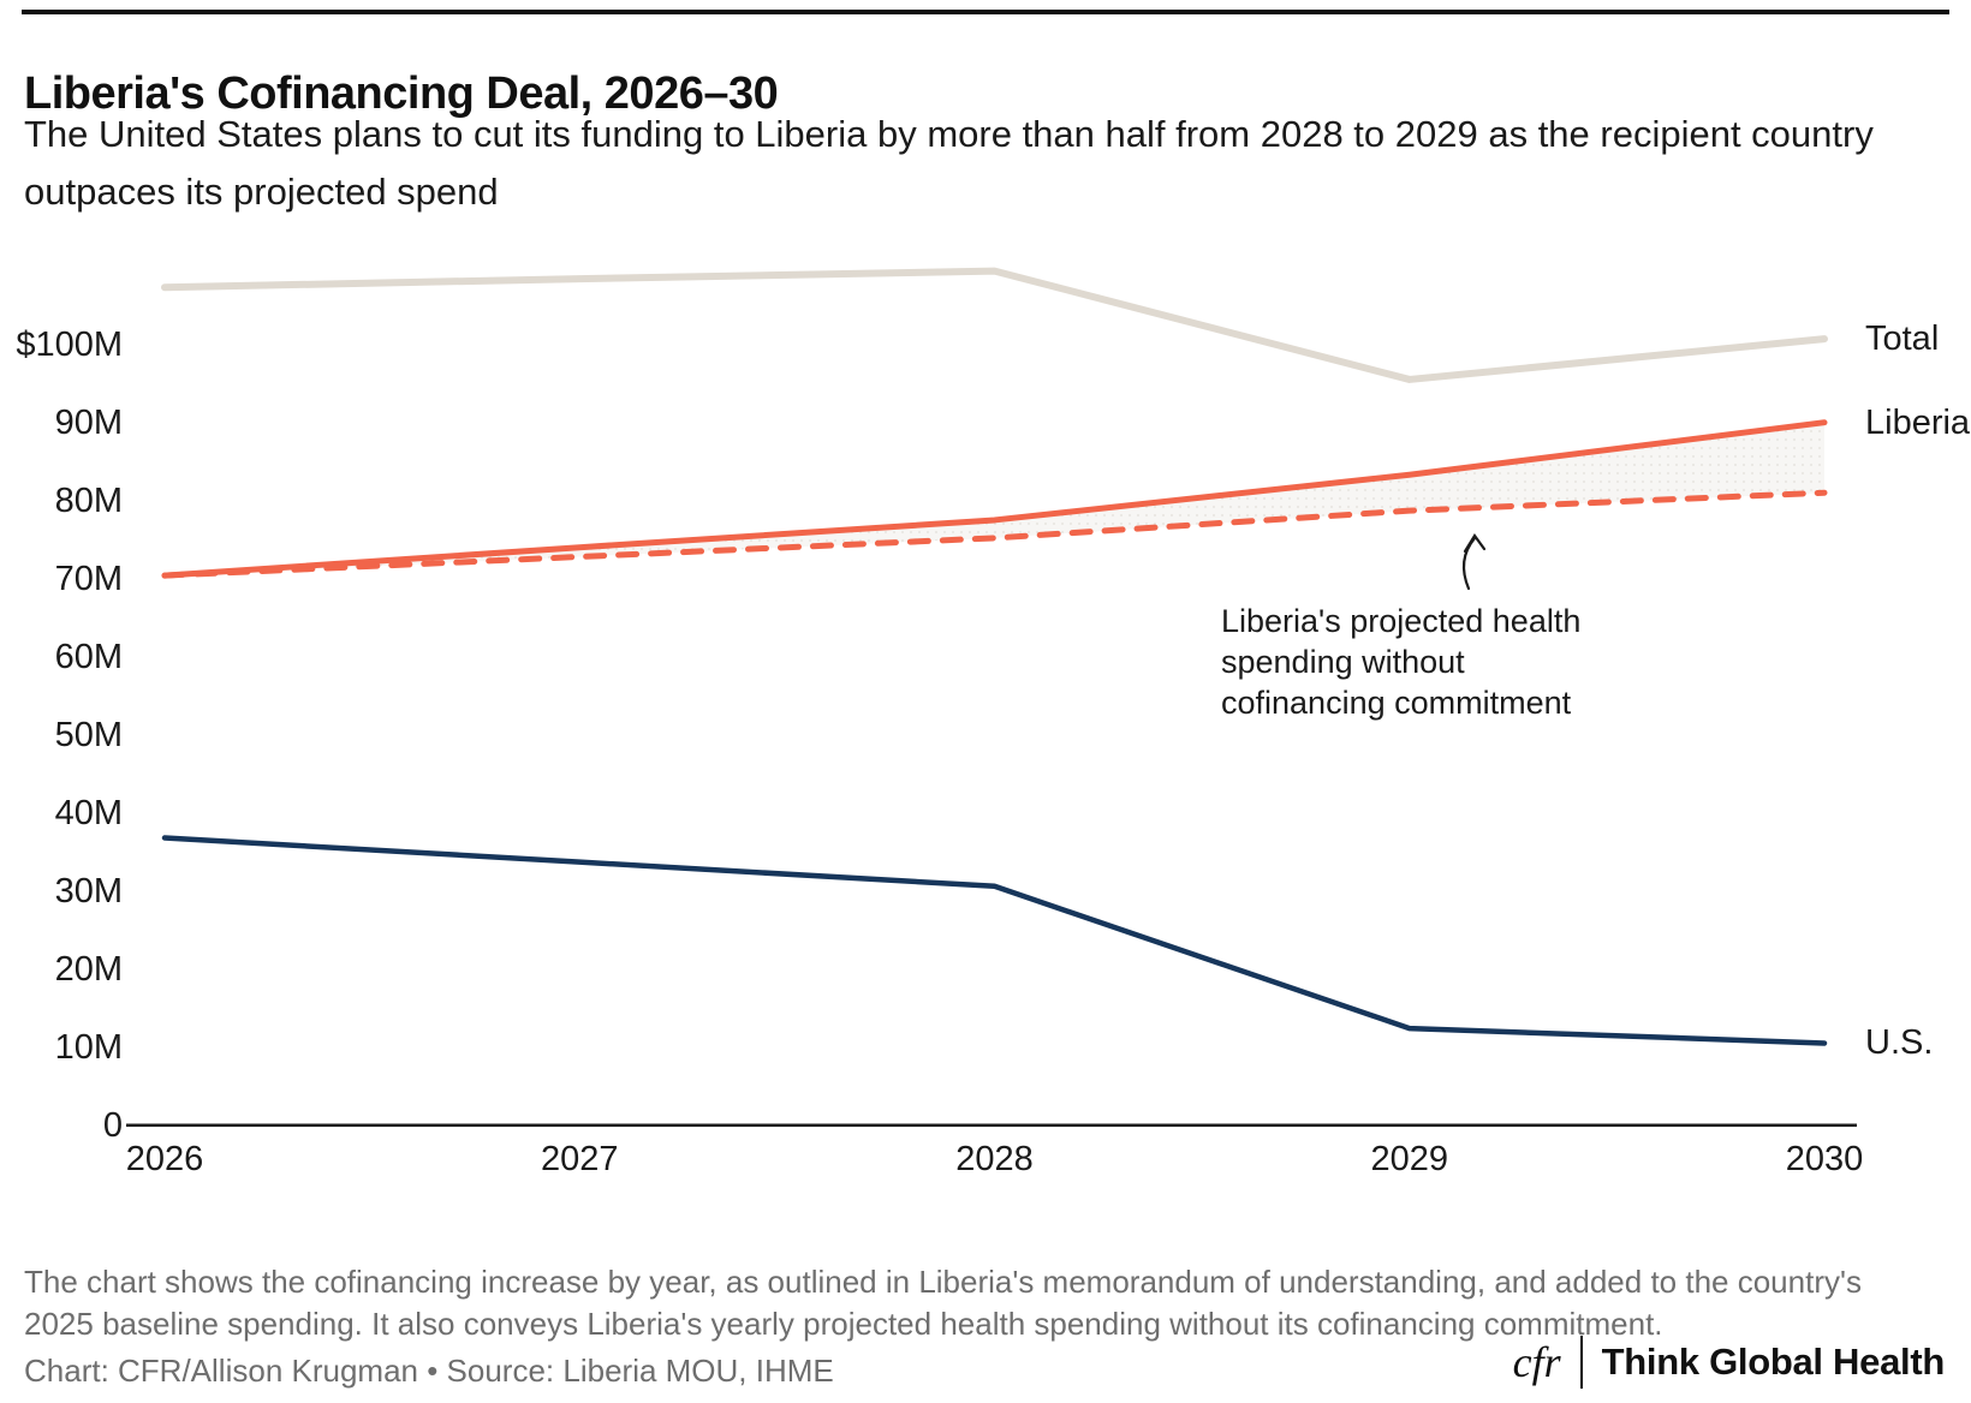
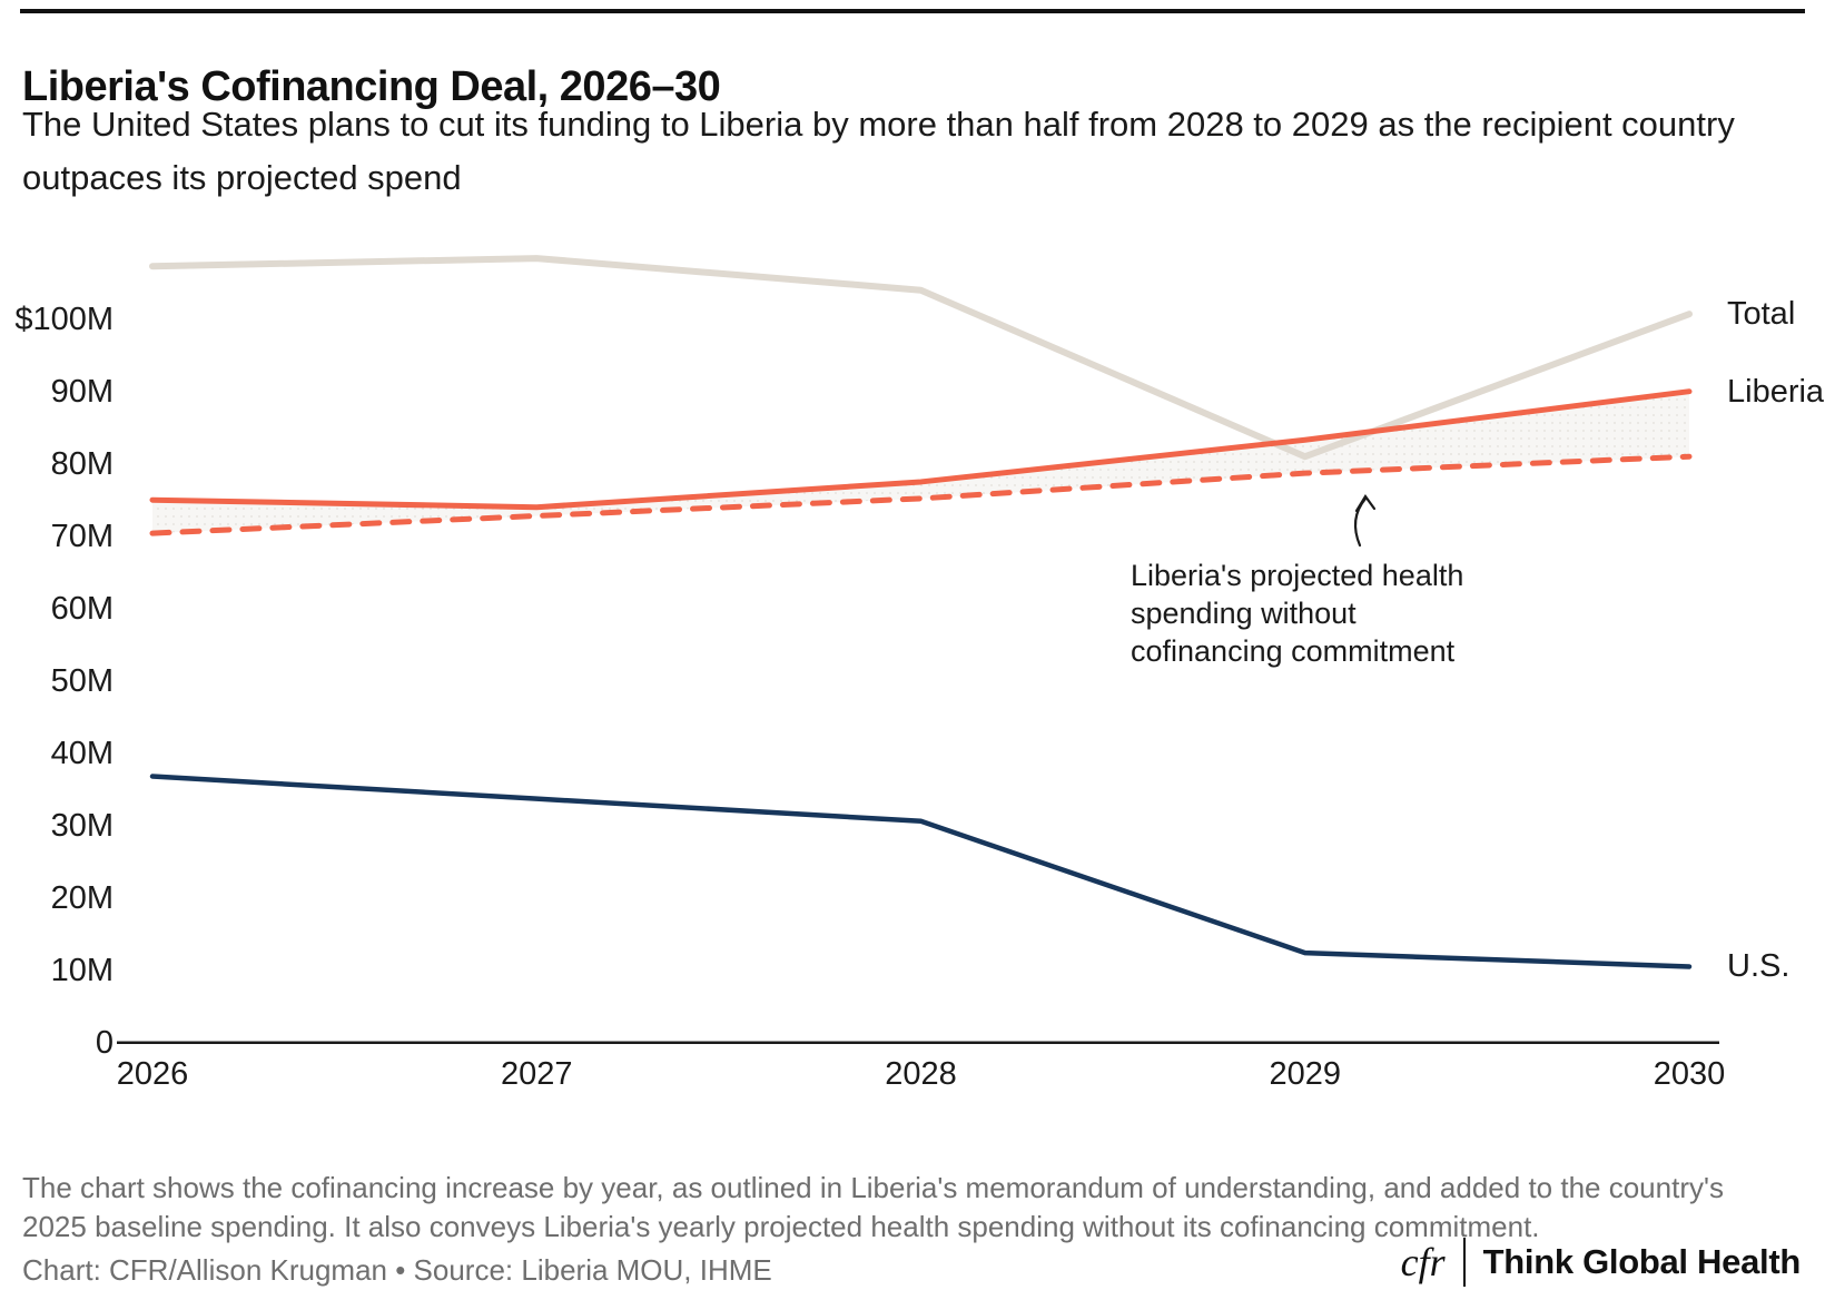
Liberia/2026: $70M -> $75M
Total/2028: $109M -> $104M
Total/2029: $96M -> $81M
